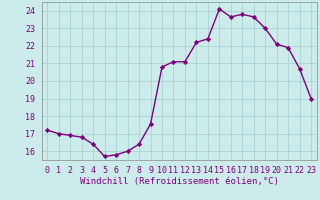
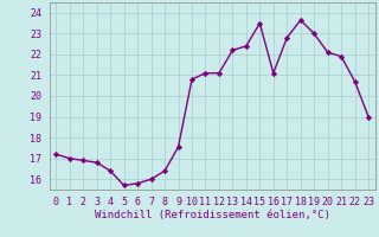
15: 24.1 -> 23.5
16: 23.6 -> 21.1
17: 23.8 -> 22.8
